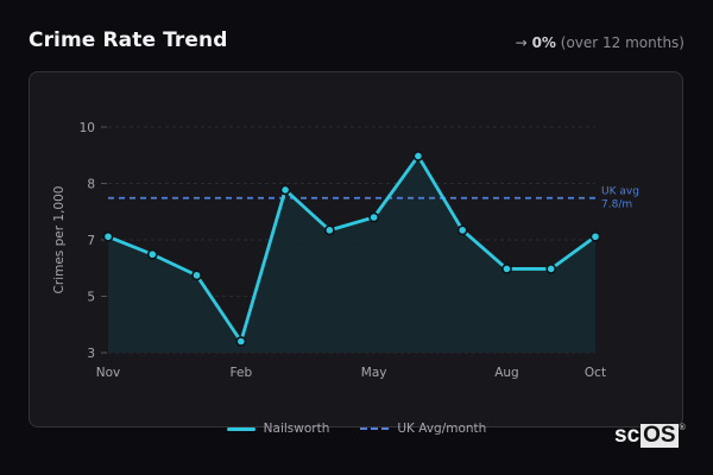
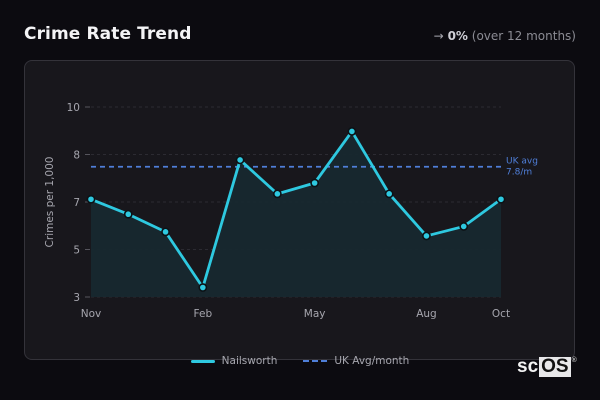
Nailsworth/Aug: 5.6 -> 5.2
